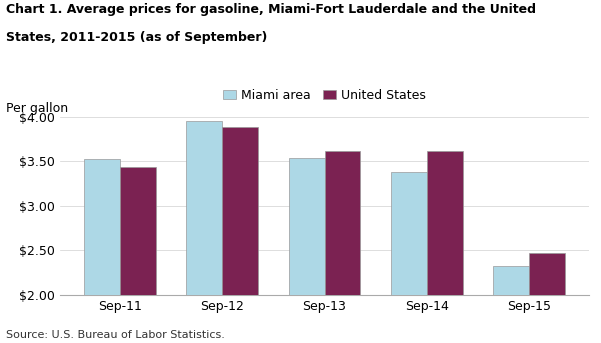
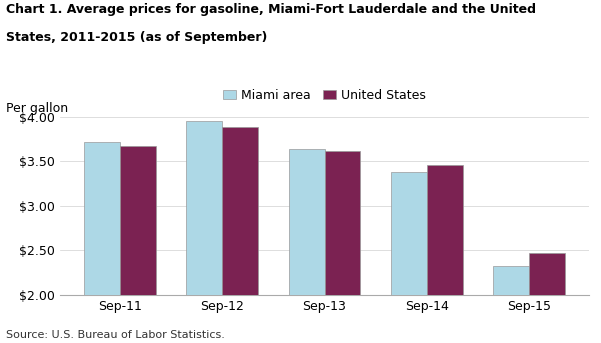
Miami area/Sep-11: $3.52 -> $3.71
United States/Sep-11: $3.44 -> $3.67
Miami area/Sep-13: $3.54 -> $3.64
United States/Sep-14: $3.62 -> $3.46
